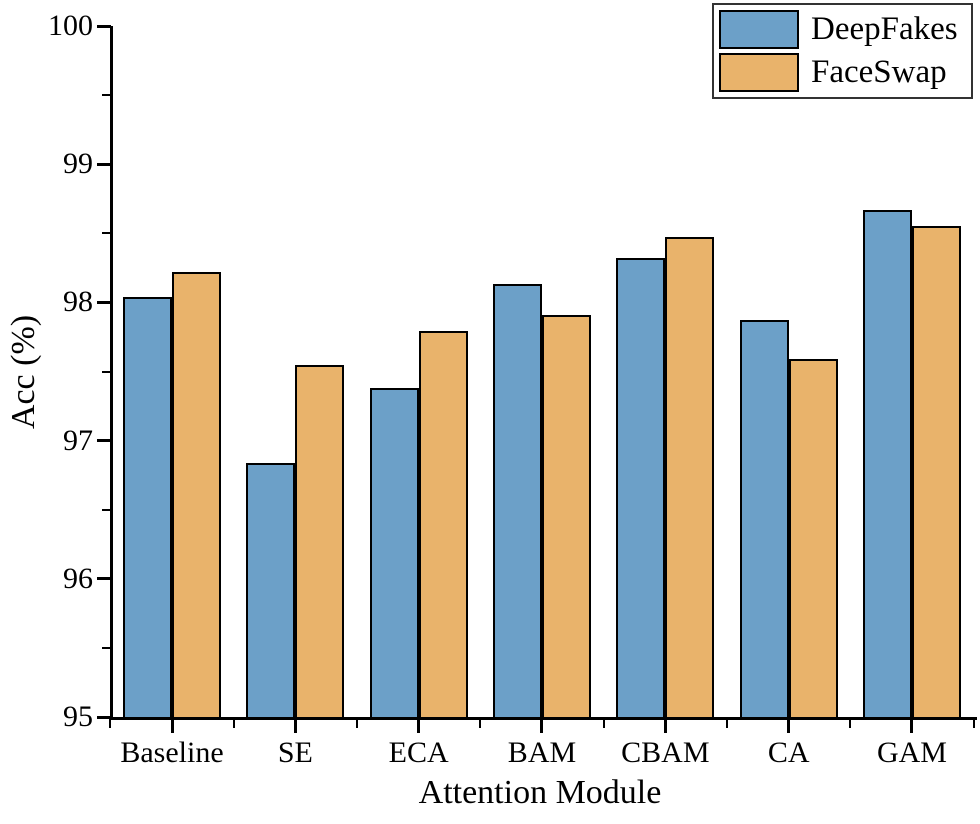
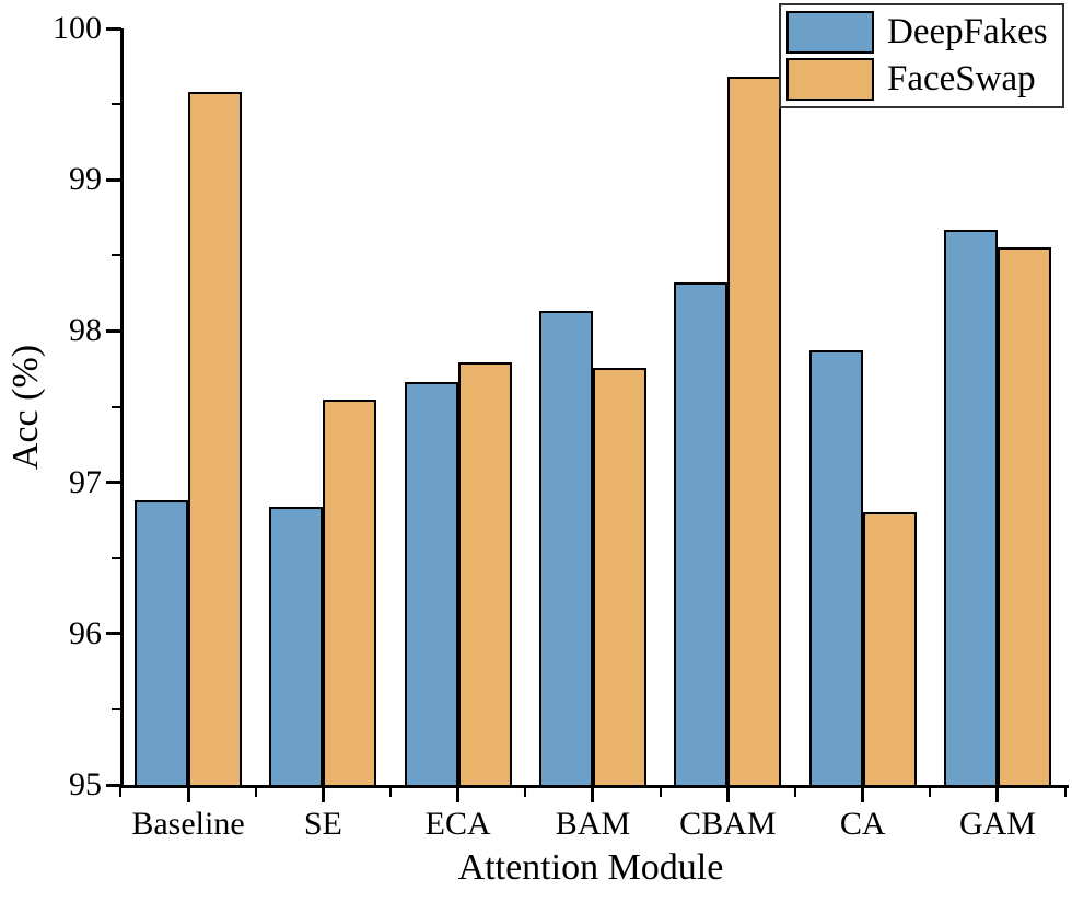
DeepFakes/Baseline: 98.04 -> 96.88
FaceSwap/Baseline: 98.22 -> 99.58
DeepFakes/ECA: 97.38 -> 97.66
FaceSwap/BAM: 97.91 -> 97.76
FaceSwap/CBAM: 98.47 -> 99.68
FaceSwap/CA: 97.59 -> 96.80
